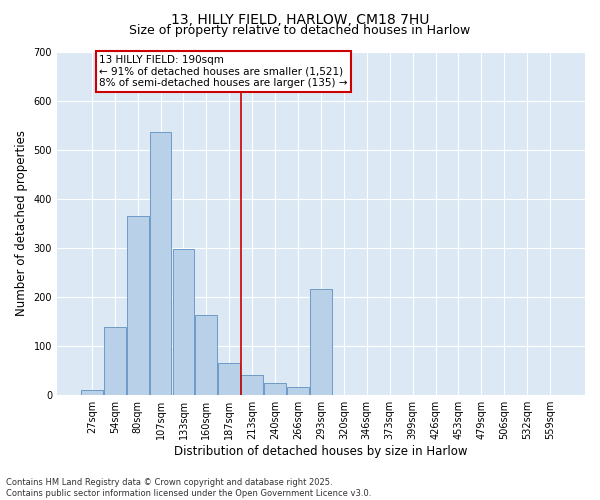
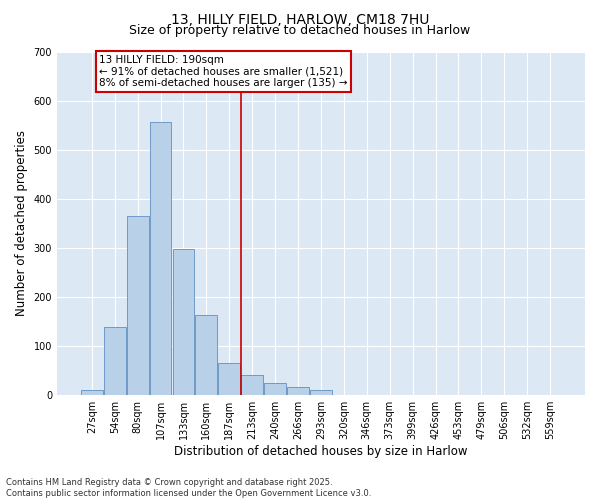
107sqm: 535 -> 557
293sqm: 215 -> 10
